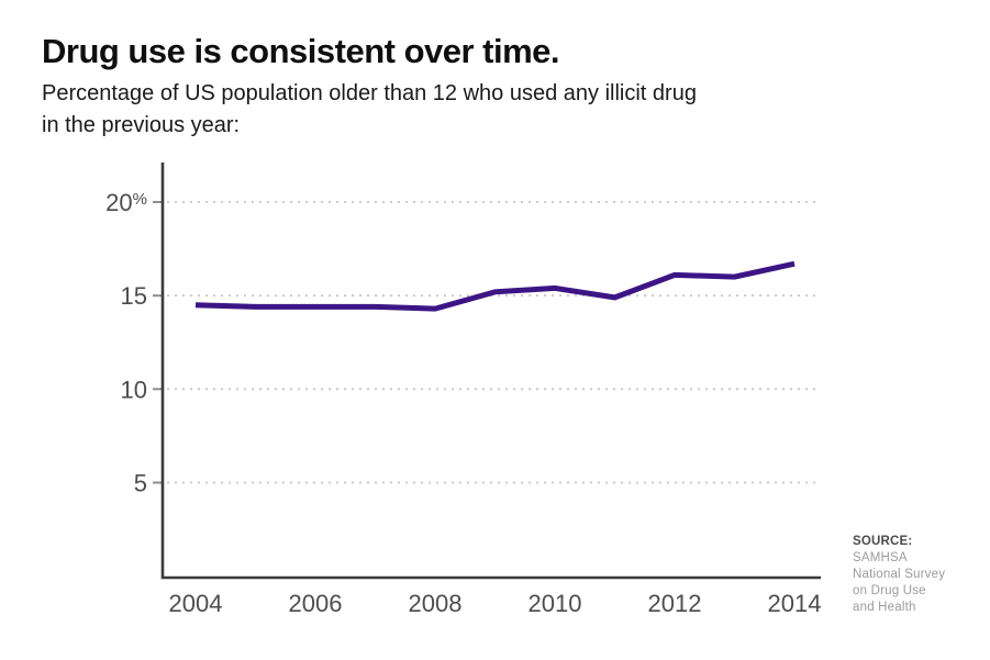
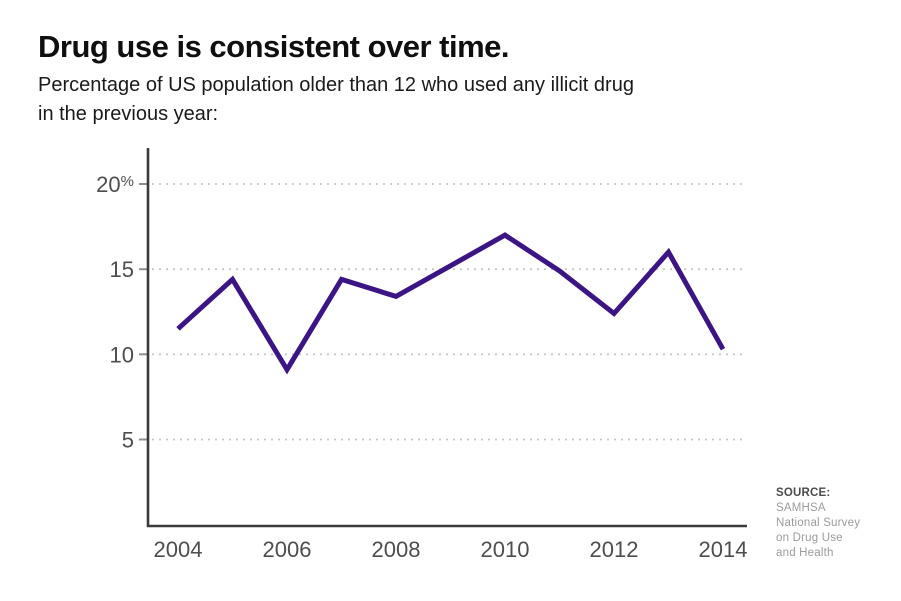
2004: 14.5 -> 11.5
2006: 14.4 -> 9.1
2008: 14.3 -> 13.4
2010: 15.4 -> 17.0
2012: 16.1 -> 12.4
2014: 16.7 -> 10.3
